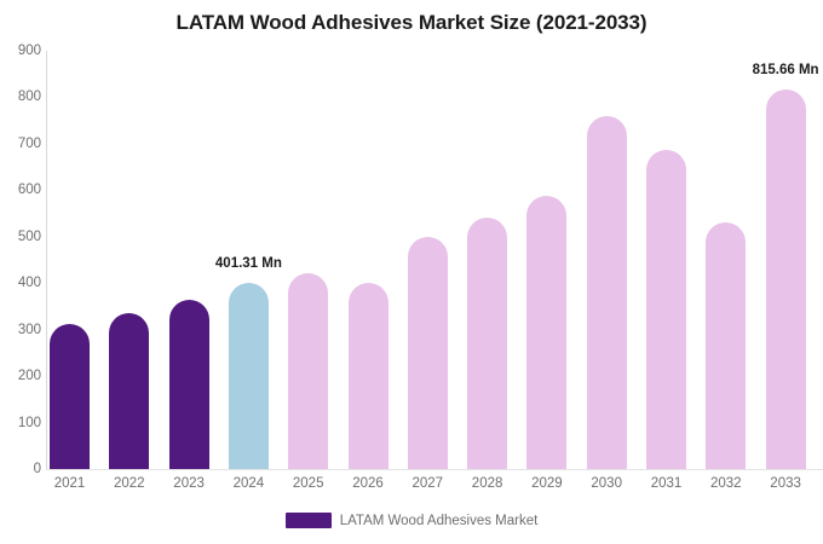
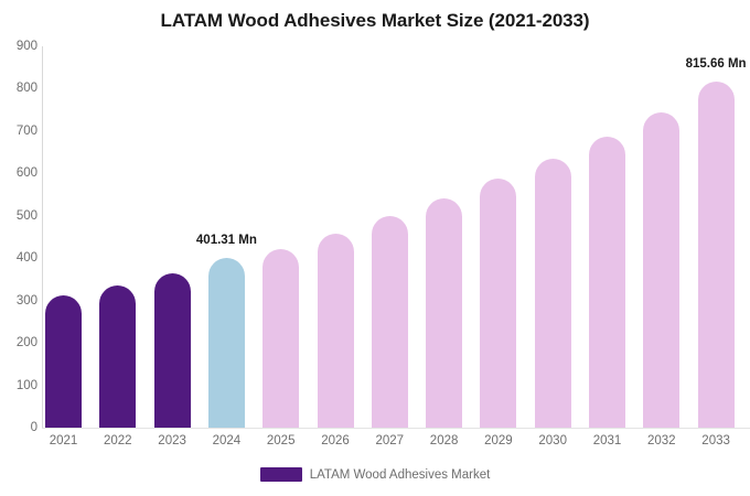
2026: 400 -> 460
2030: 760 -> 640
2032: 530 -> 740
